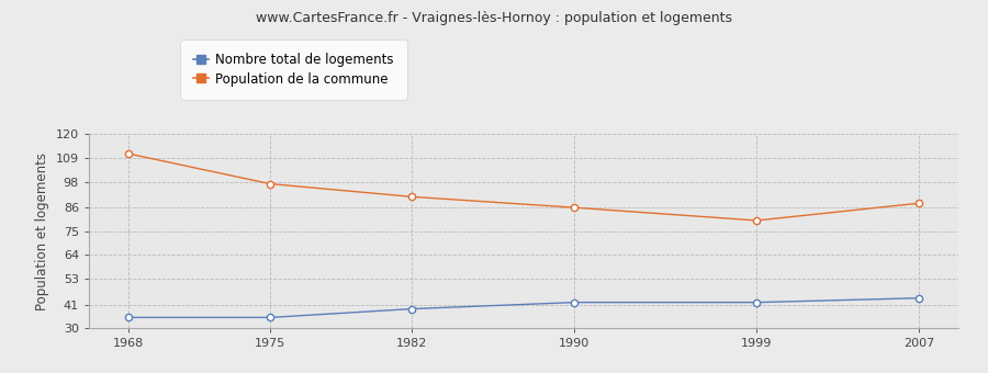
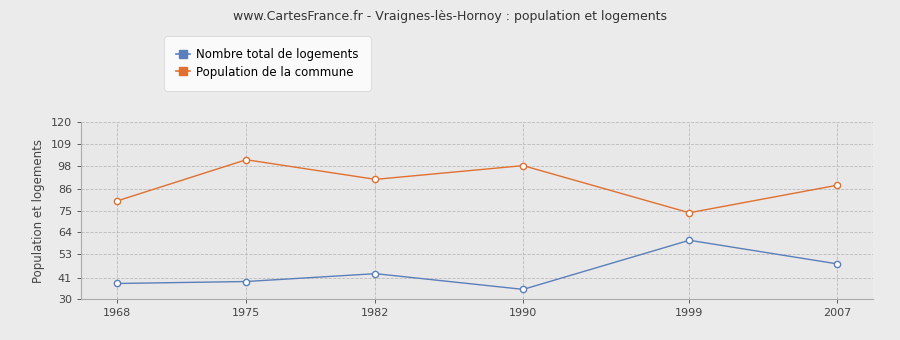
Nombre total de logements/1968: 35 -> 38
Population de la commune/1968: 111 -> 80
Nombre total de logements/1975: 35 -> 39
Population de la commune/1975: 97 -> 101
Nombre total de logements/1982: 39 -> 43
Nombre total de logements/1990: 42 -> 35
Population de la commune/1990: 86 -> 98
Nombre total de logements/1999: 42 -> 60
Population de la commune/1999: 80 -> 74
Nombre total de logements/2007: 44 -> 48
